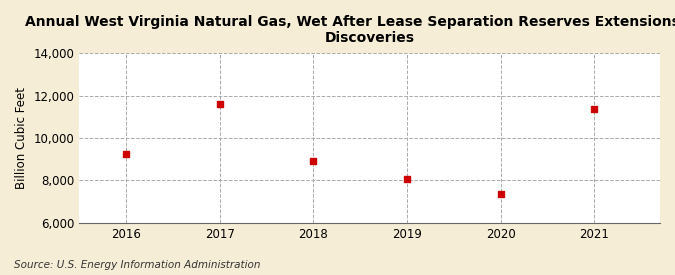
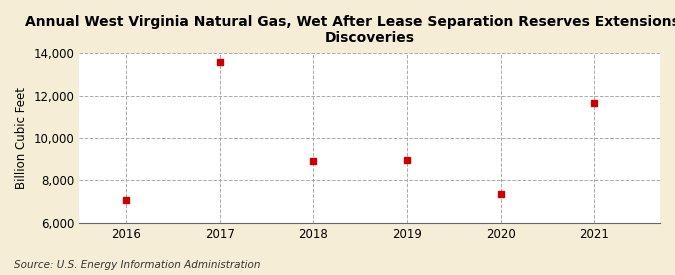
2016: 9,250 -> 7,100
2017: 11,600 -> 13,600
2019: 8,050 -> 8,950
2021: 11,350 -> 11,650
